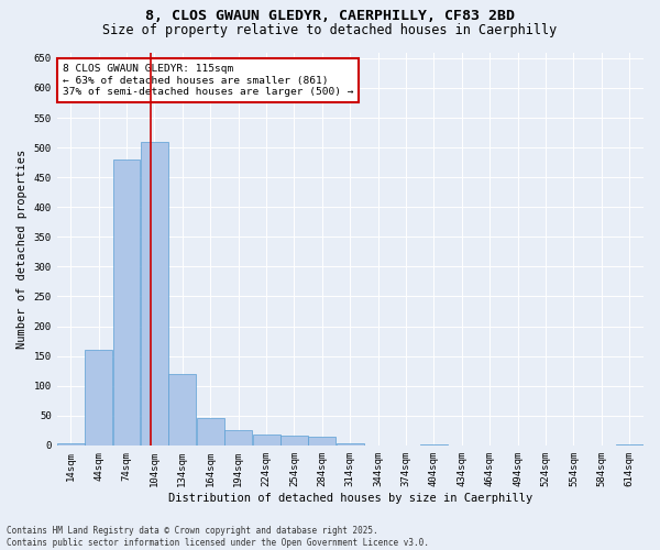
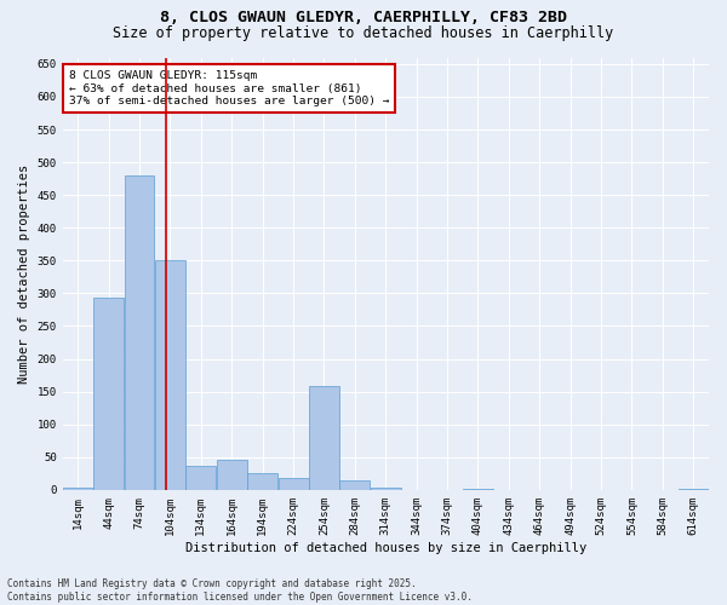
44sqm: 160 -> 294
104sqm: 510 -> 350
134sqm: 120 -> 36
254sqm: 17 -> 158
